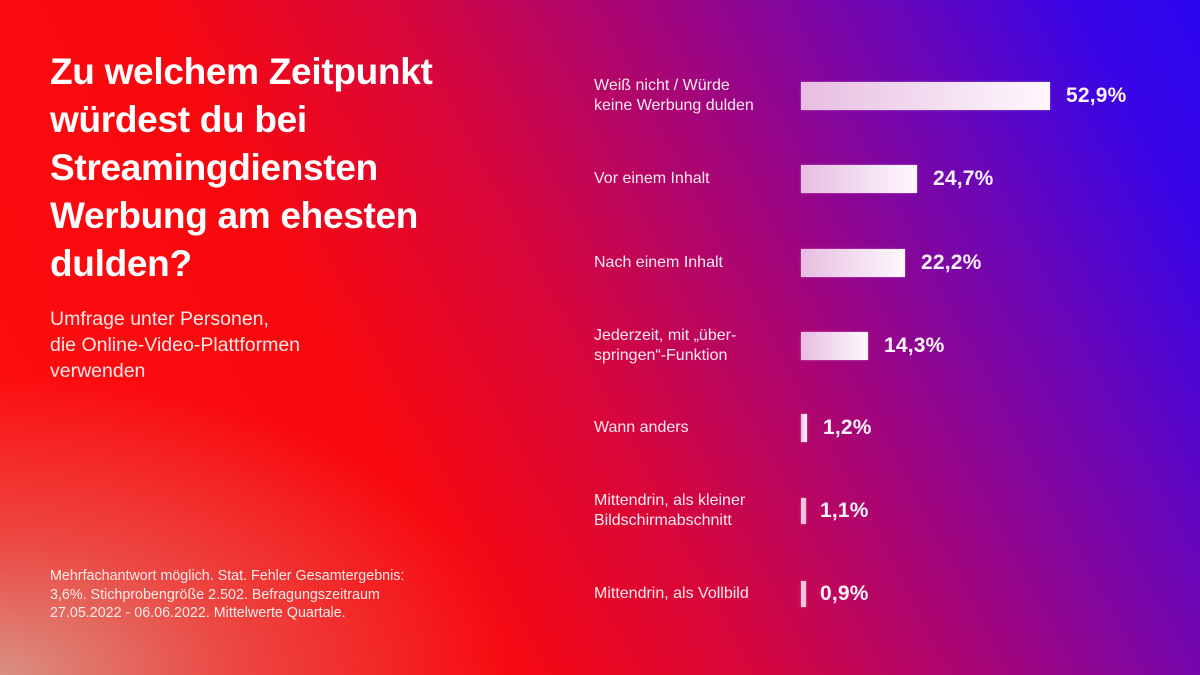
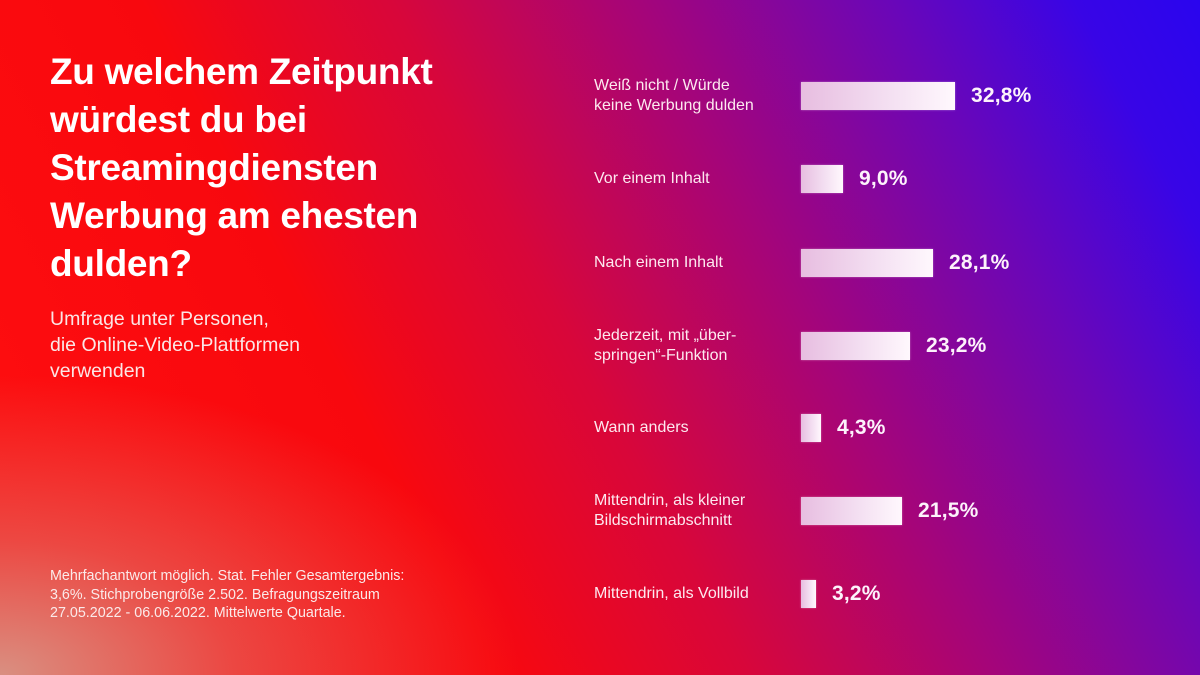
Weiß nicht / Würde keine Werbung dulden: 52,9% -> 32,8%
Vor einem Inhalt: 24,7% -> 9,0%
Nach einem Inhalt: 22,2% -> 28,1%
Jederzeit, mit „über- springen“-Funktion: 14,3% -> 23,2%
Wann anders: 1,2% -> 4,3%
Mittendrin, als kleiner Bildschirmabschnitt: 1,1% -> 21,5%
Mittendrin, als Vollbild: 0,9% -> 3,2%
